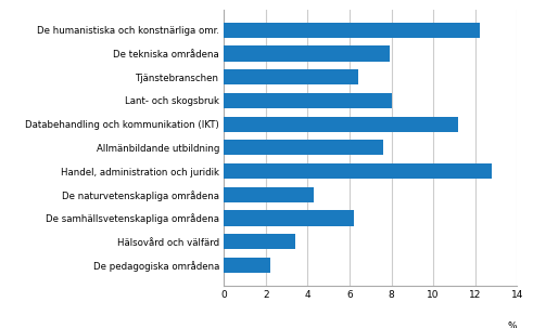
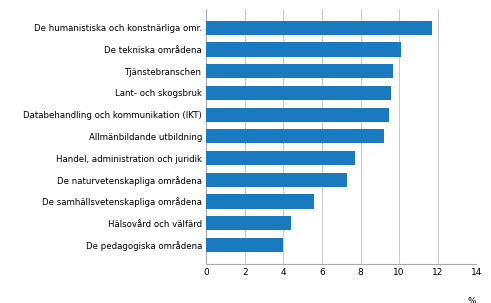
De humanistiska och konstnärliga omr.: 12.2 -> 11.7
De tekniska områdena: 7.9 -> 10.1
Tjänstebranschen: 6.4 -> 9.7
Lant- och skogsbruk: 8.0 -> 9.6
Databehandling och kommunikation (IKT): 11.2 -> 9.5
Allmänbildande utbildning: 7.6 -> 9.2
Handel, administration och juridik: 12.8 -> 7.7
De naturvetenskapliga områdena: 4.3 -> 7.3
De samhällsvetenskapliga områdena: 6.2 -> 5.6
Hälsovård och välfärd: 3.4 -> 4.4
De pedagogiska områdena: 2.2 -> 4.0
